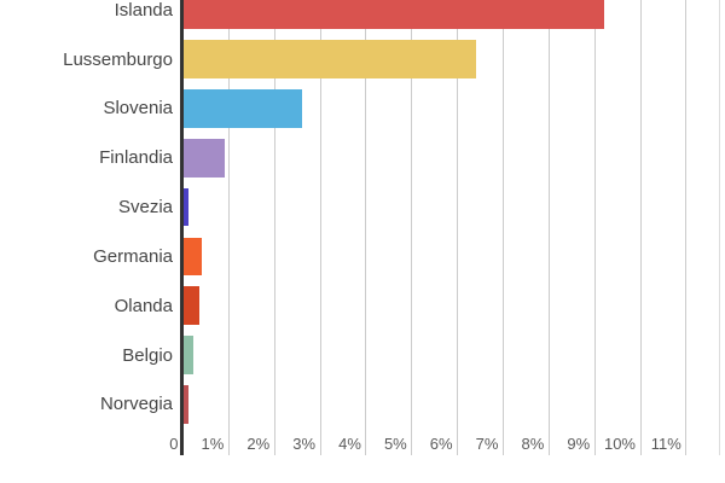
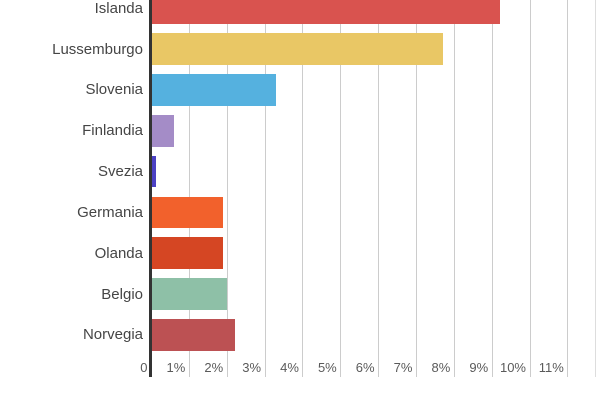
Lussemburgo: 6.4% -> 7.7%
Slovenia: 2.6% -> 3.3%
Finlandia: 0.9% -> 0.6%
Germania: 0.4% -> 1.9%
Olanda: 0.3% -> 1.9%
Belgio: 0.2% -> 2.0%
Norvegia: 0.1% -> 2.2%
